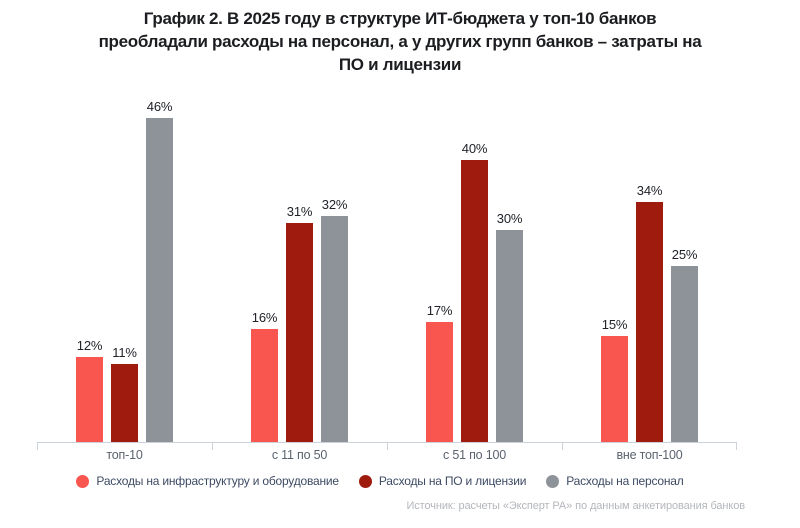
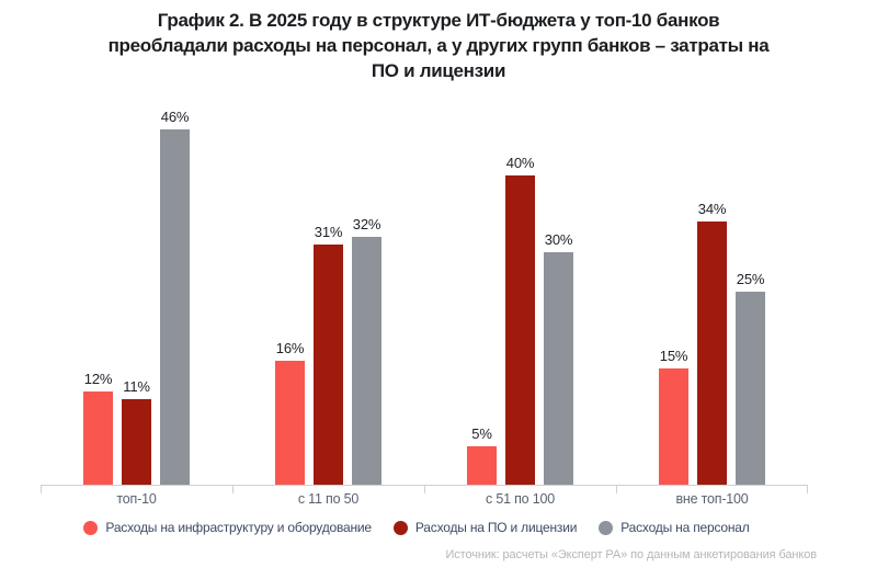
Расходы на инфраструктуру и оборудование/с 51 по 100: 17% -> 5%
